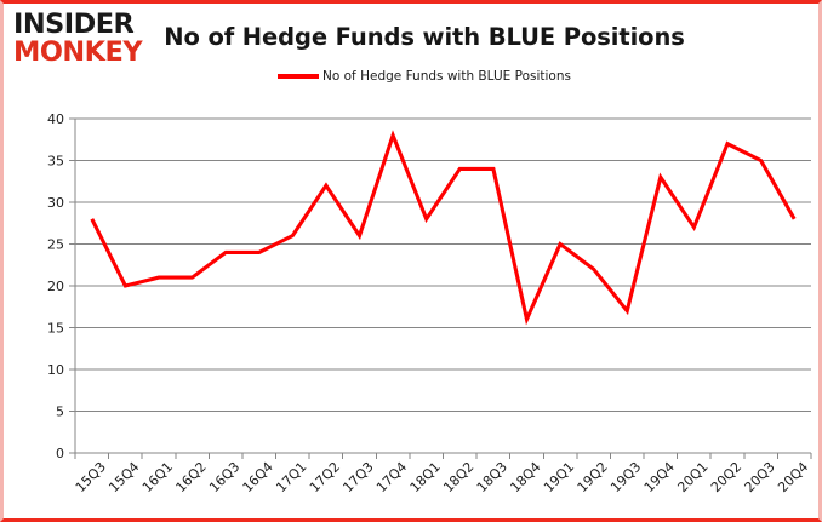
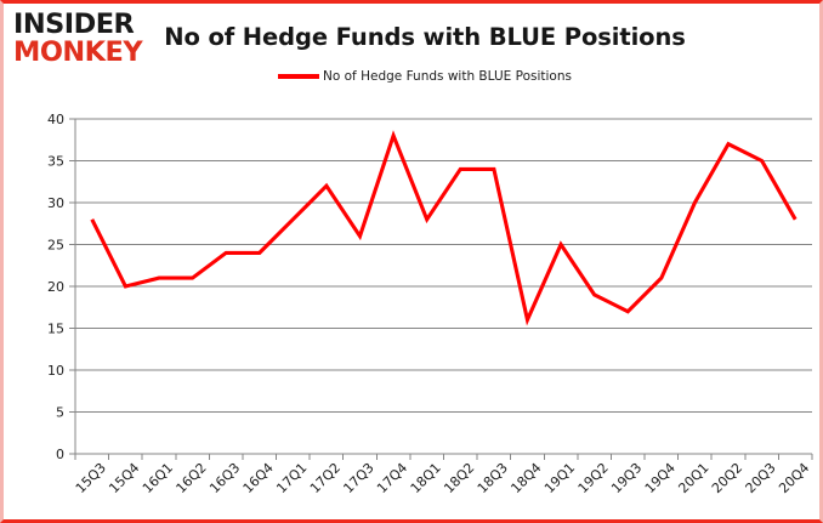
17Q1: 26 -> 28
19Q2: 22 -> 19
19Q4: 33 -> 21
20Q1: 27 -> 30
